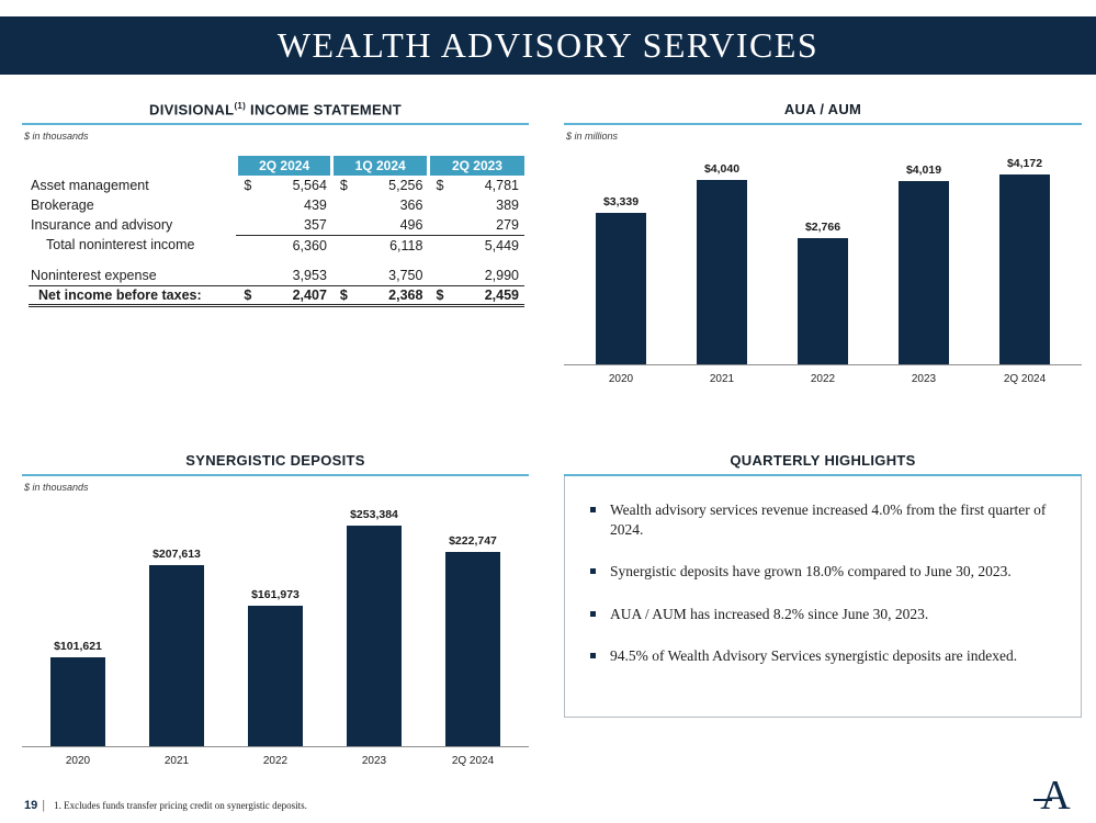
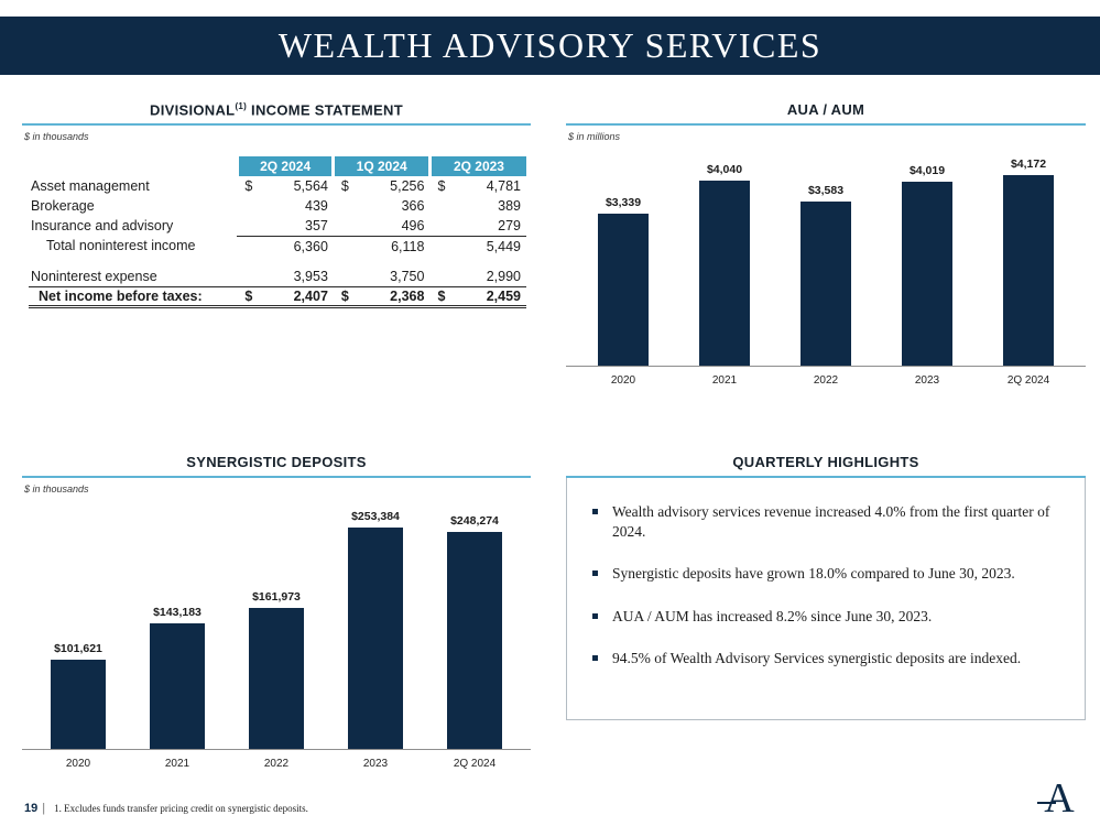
AUA / AUM/2022: $2,766 -> $3,583
SYNERGISTIC DEPOSITS/2021: $207,613 -> $143,183
SYNERGISTIC DEPOSITS/2Q 2024: $222,747 -> $248,274
